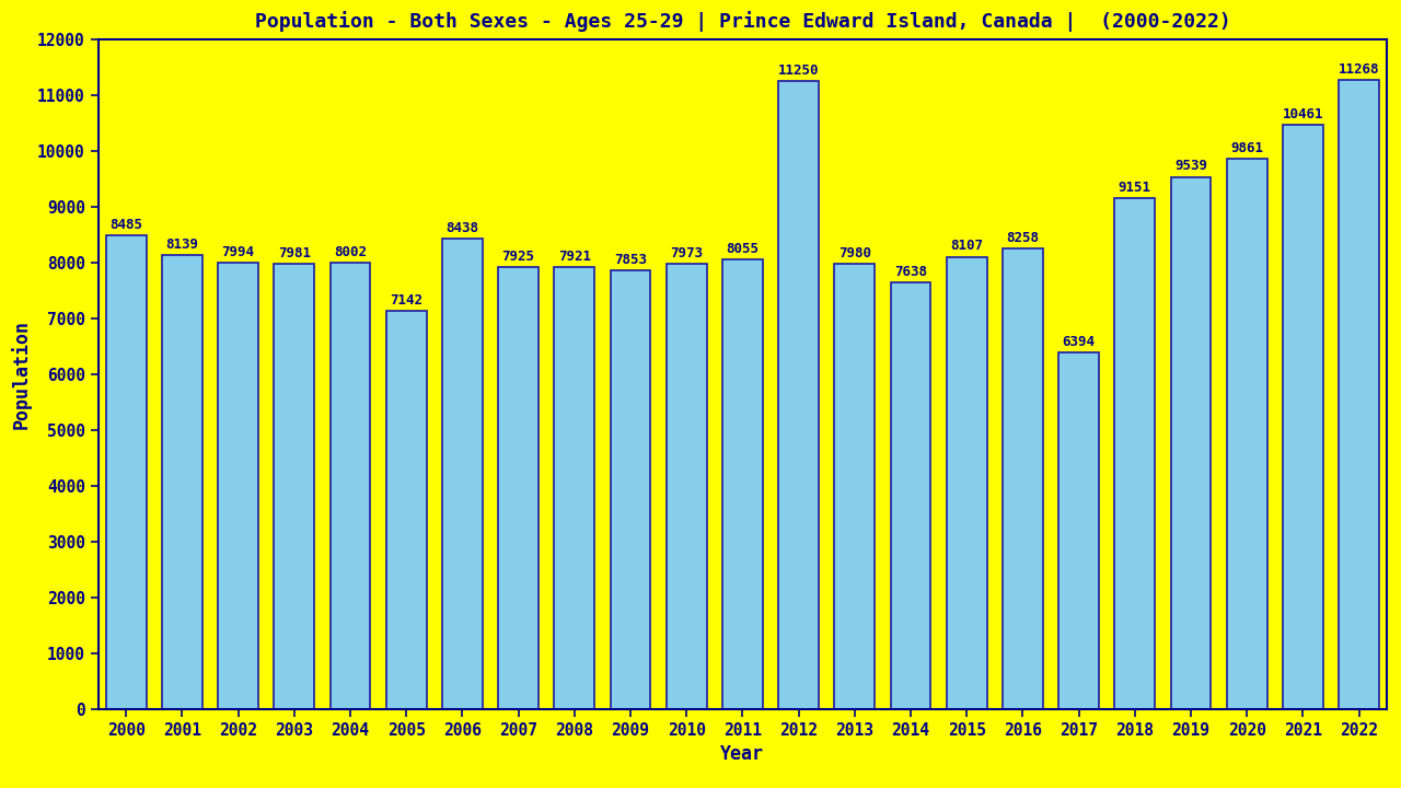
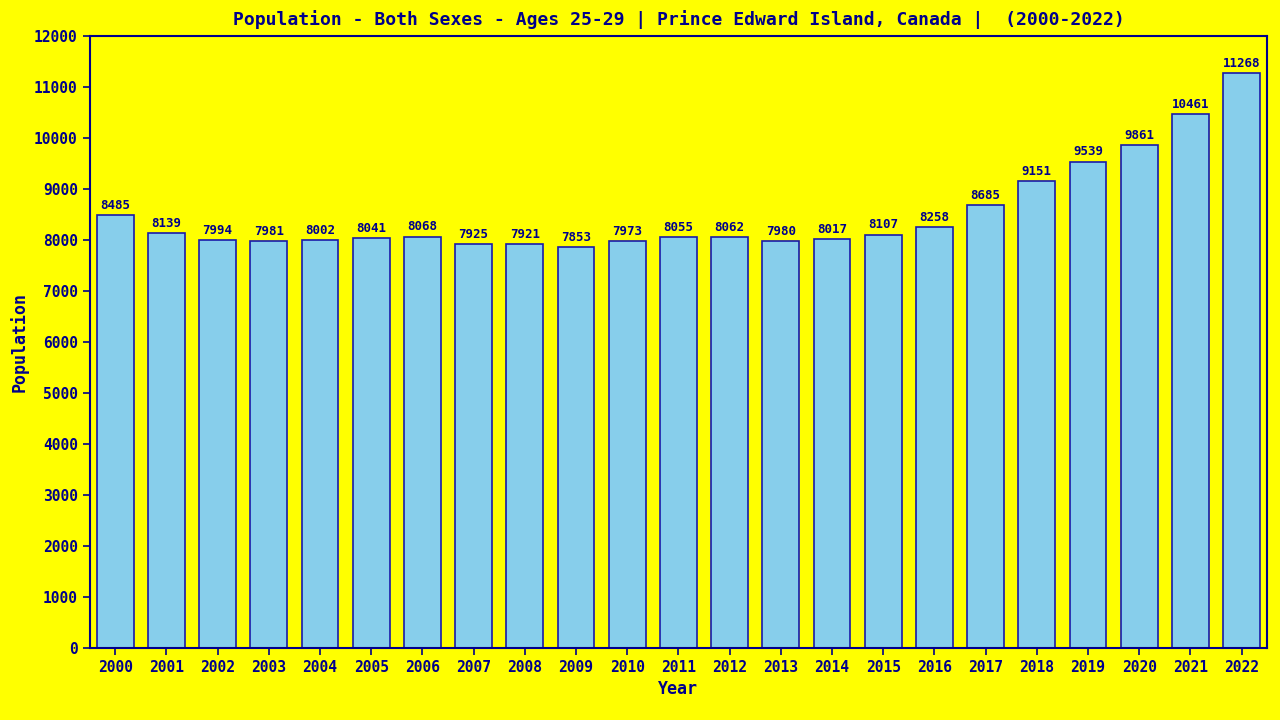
2005: 7142 -> 8041
2006: 8438 -> 8068
2012: 11250 -> 8062
2014: 7638 -> 8017
2017: 6394 -> 8685
